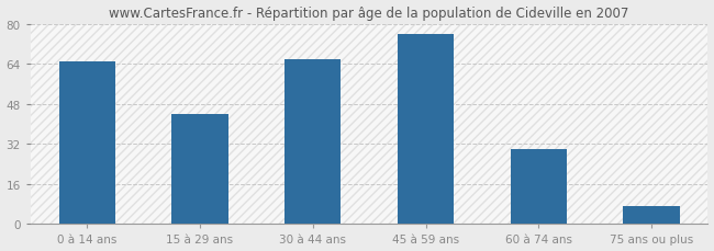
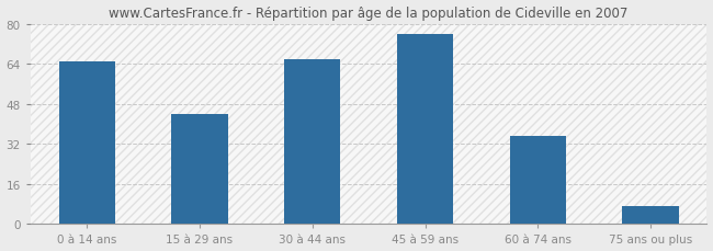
60 à 74 ans: 30 -> 35
